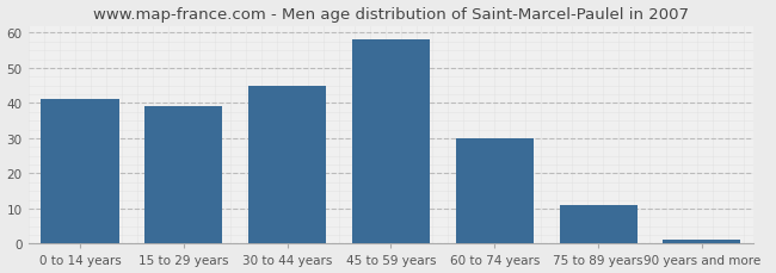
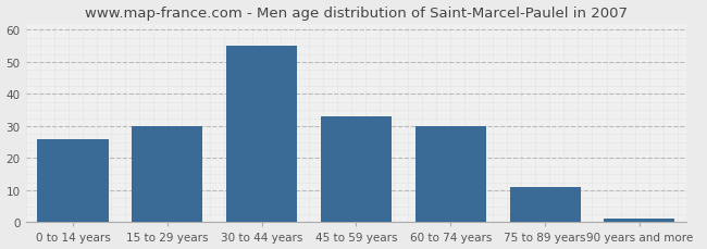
0 to 14 years: 41 -> 26
15 to 29 years: 39 -> 30
30 to 44 years: 45 -> 55
45 to 59 years: 58 -> 33
